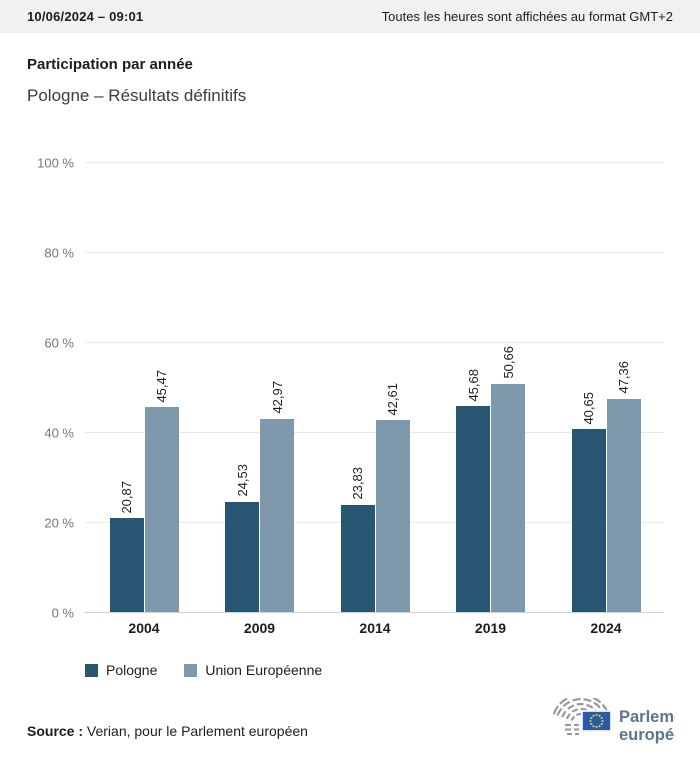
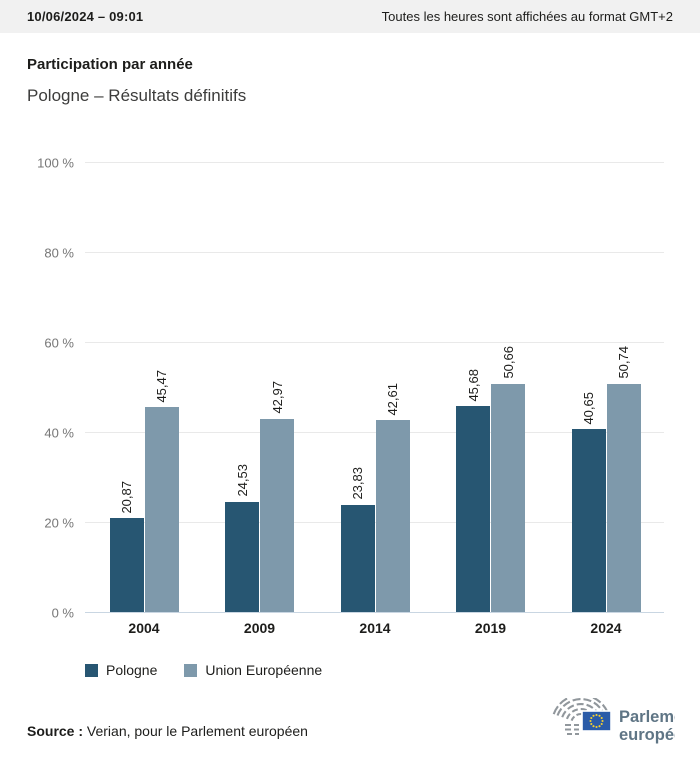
Union Européenne/2024: 47,36 -> 50,74
